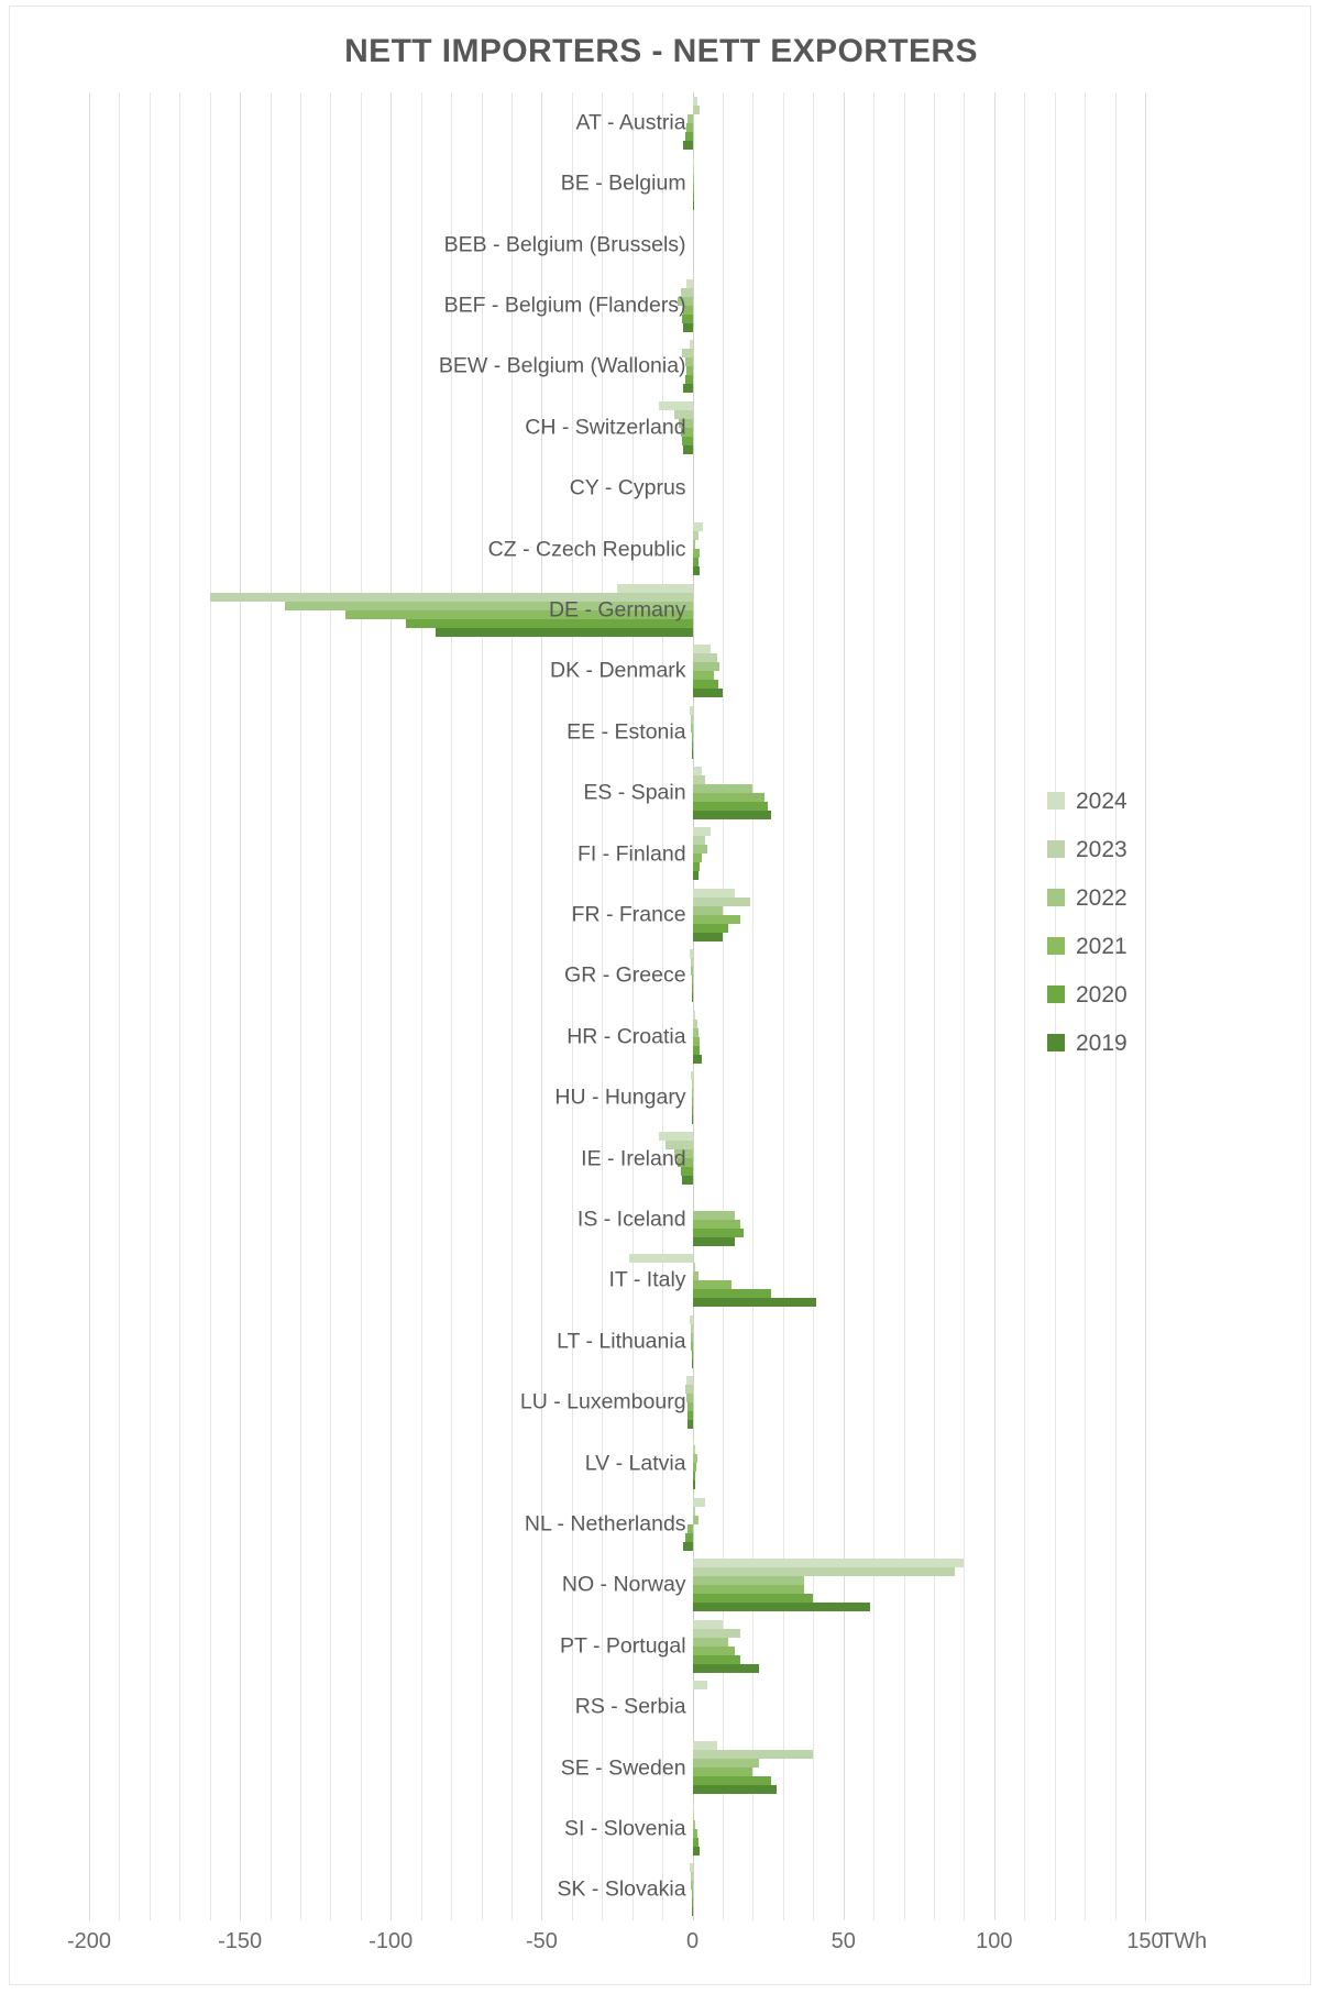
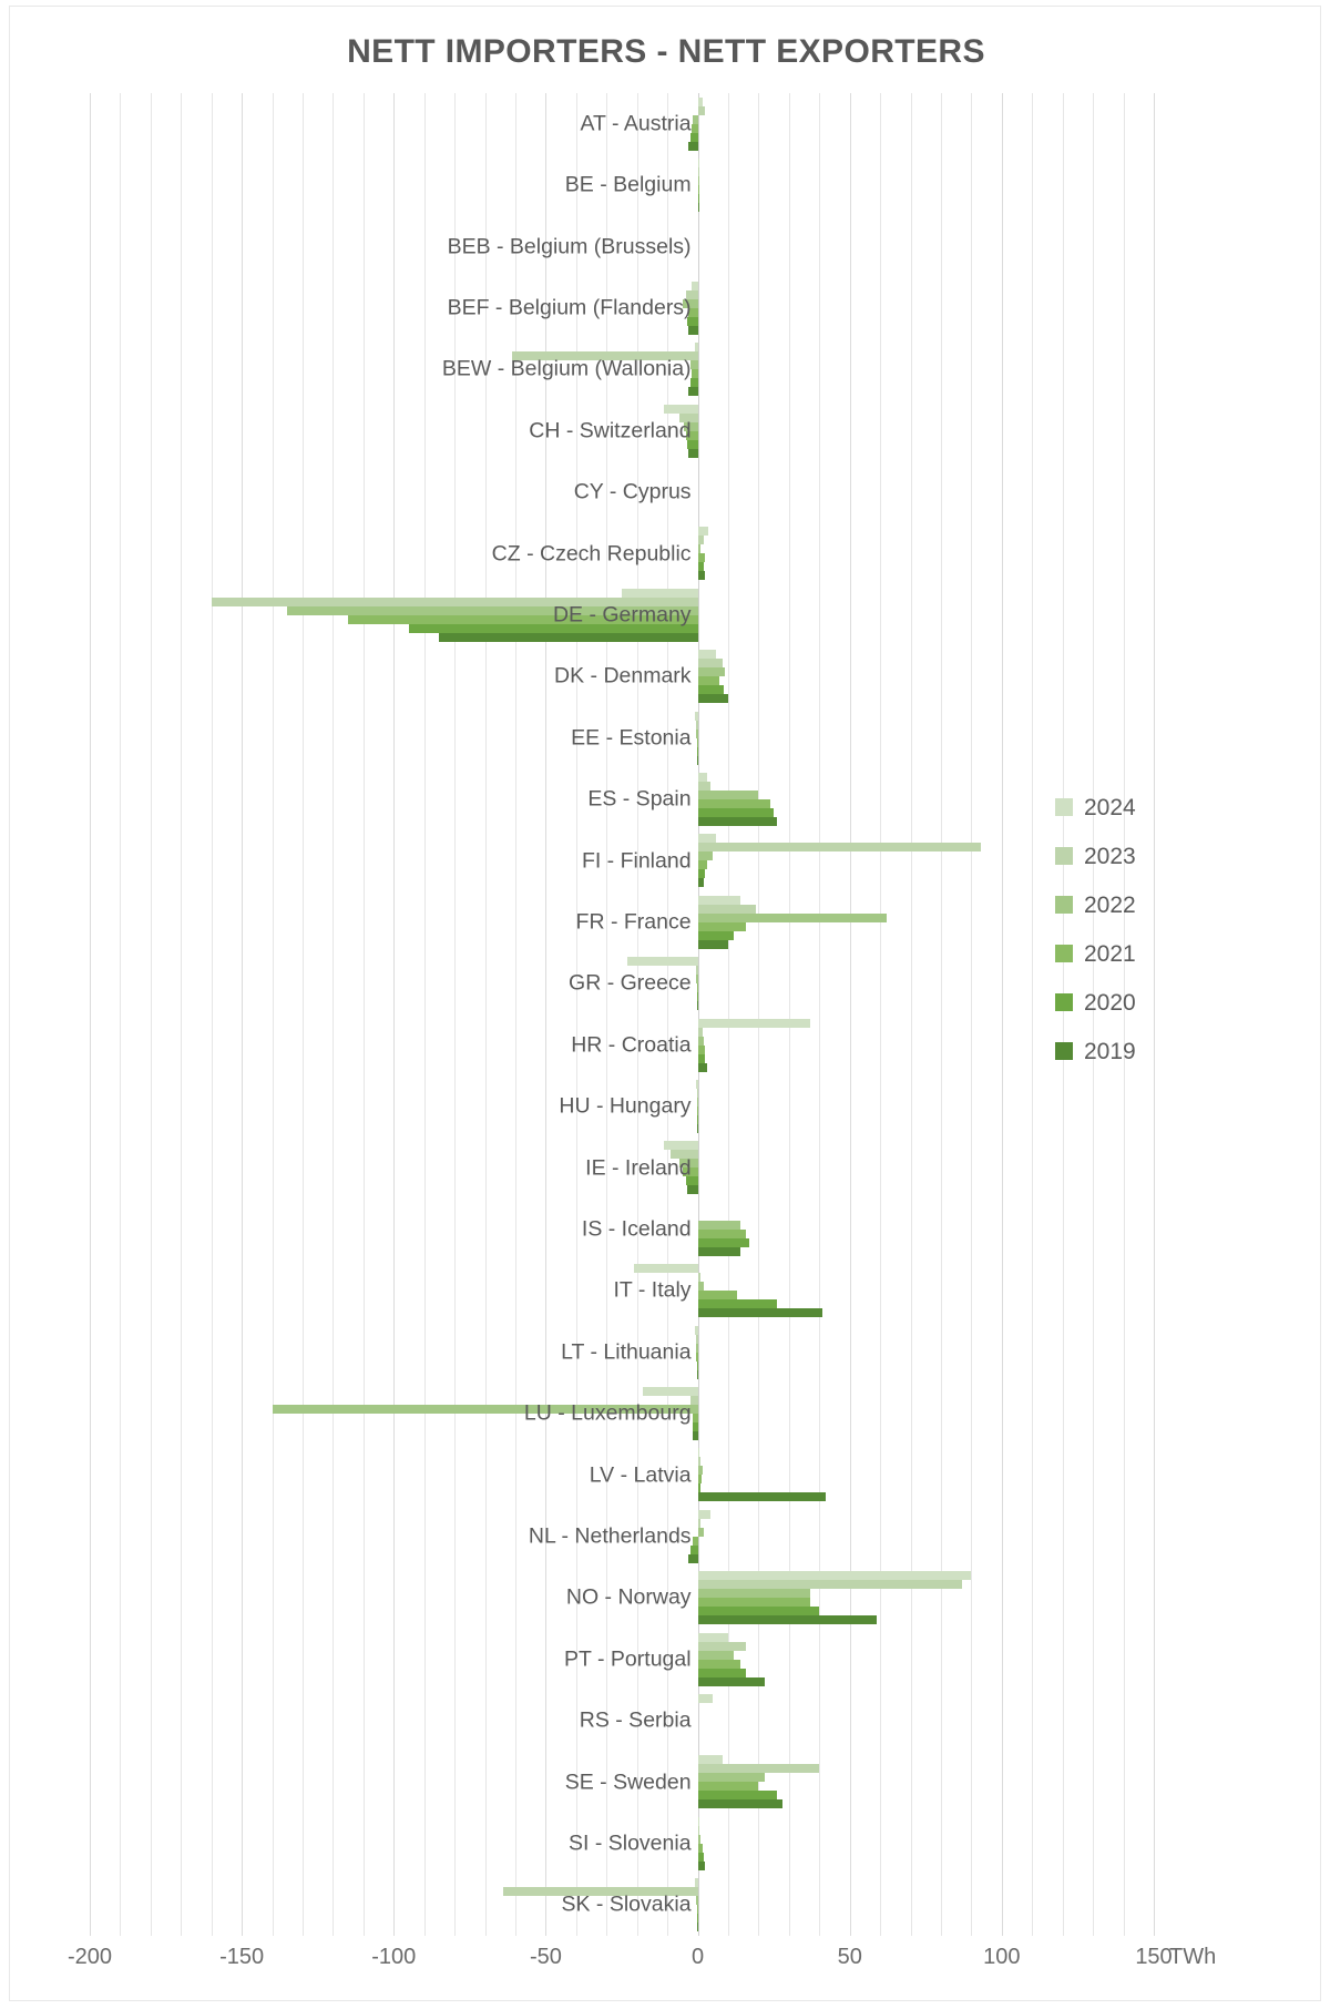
2023/BEW - Belgium (Wallonia): -4 -> -61
2023/FI - Finland: 4 -> 93
2022/FR - France: 10 -> 62
2024/GR - Greece: -1 -> -23
2024/HR - Croatia: 1 -> 37
2024/LU - Luxembourg: -2 -> -18
2022/LU - Luxembourg: -2 -> -140
2019/LV - Latvia: 1 -> 42
2023/SK - Slovakia: -1 -> -64
